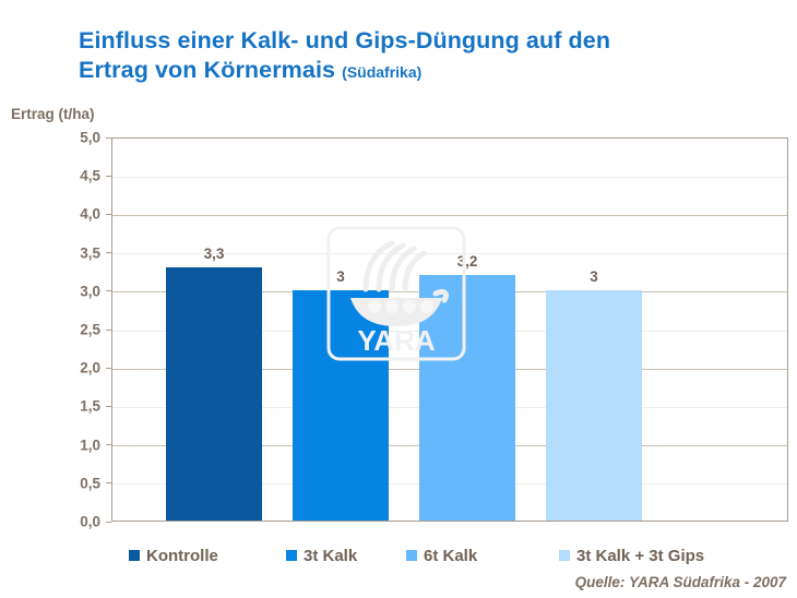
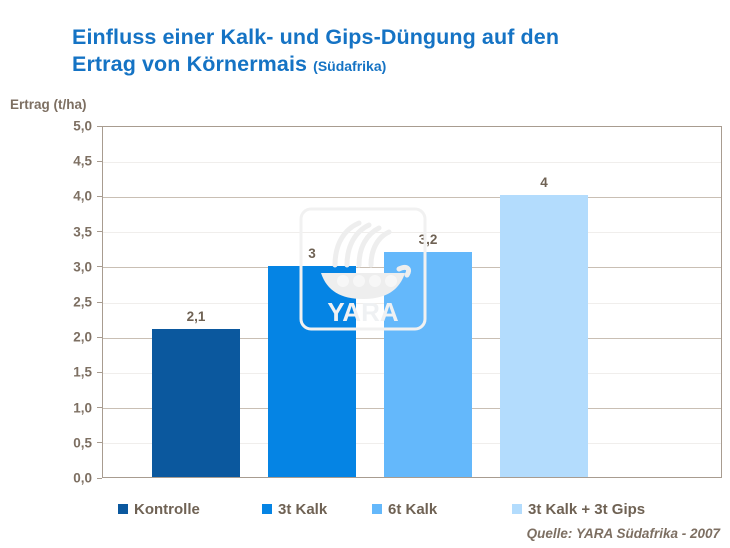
Kontrolle: 3,3 -> 2,1
3t Kalk + 3t Gips: 3 -> 4
